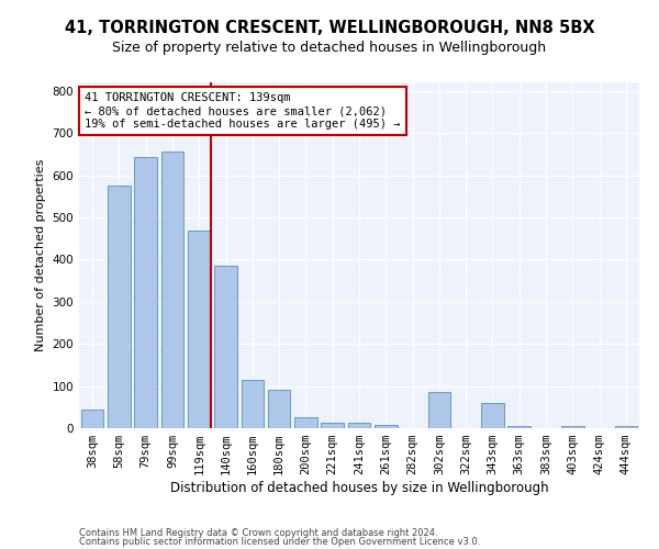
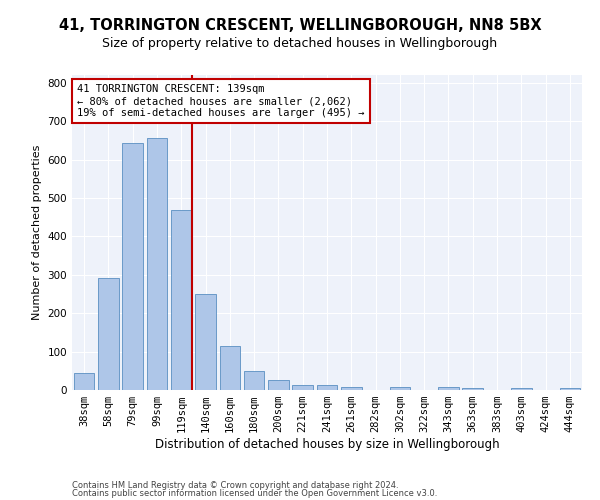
58sqm: 575 -> 292
140sqm: 385 -> 251
180sqm: 90 -> 49
302sqm: 85 -> 7
343sqm: 60 -> 8
